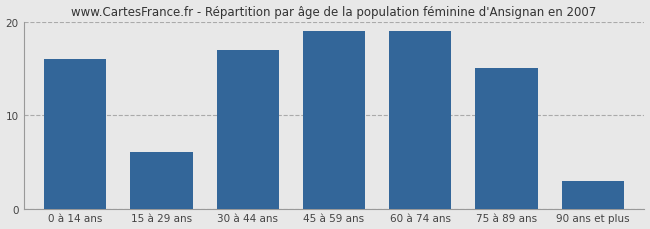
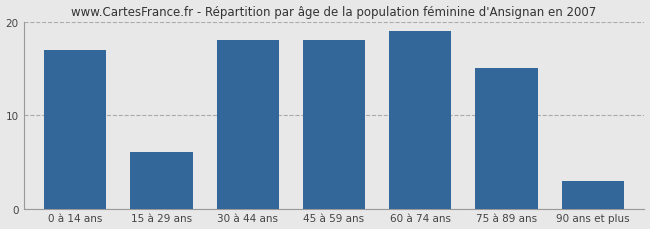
0 à 14 ans: 16 -> 17
30 à 44 ans: 17 -> 18
45 à 59 ans: 19 -> 18
